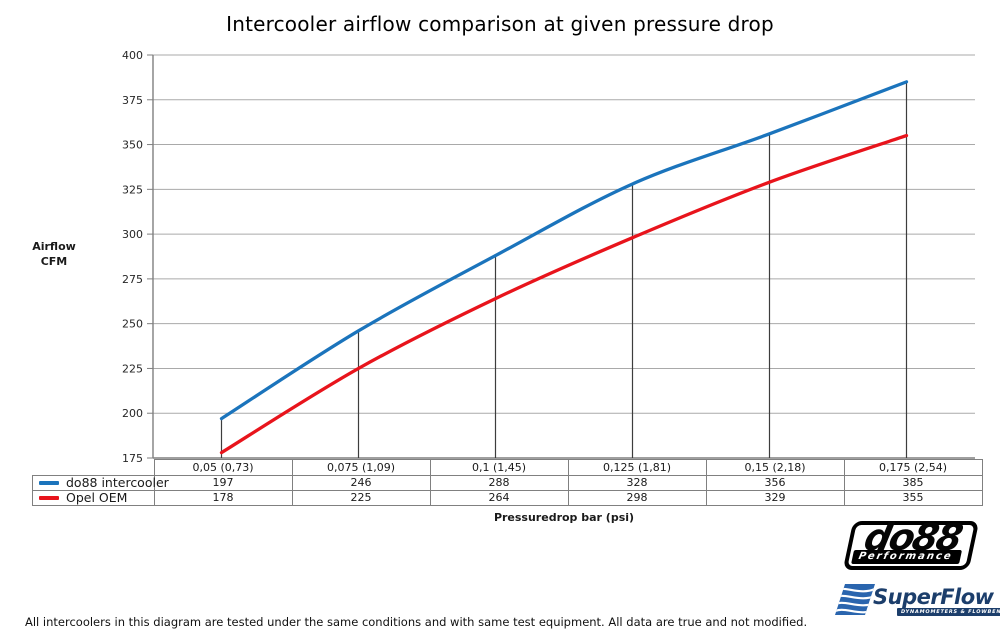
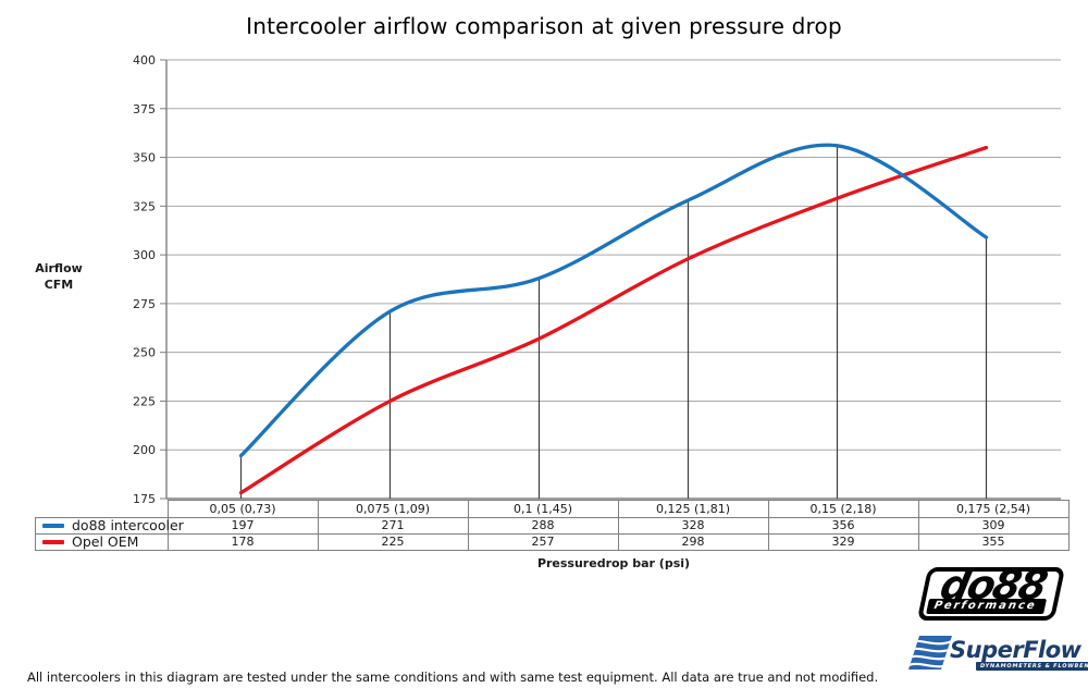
do88 intercooler/0,075 (1,09): 246 -> 271
Opel OEM/0,1 (1,45): 264 -> 257
do88 intercooler/0,175 (2,54): 385 -> 309
